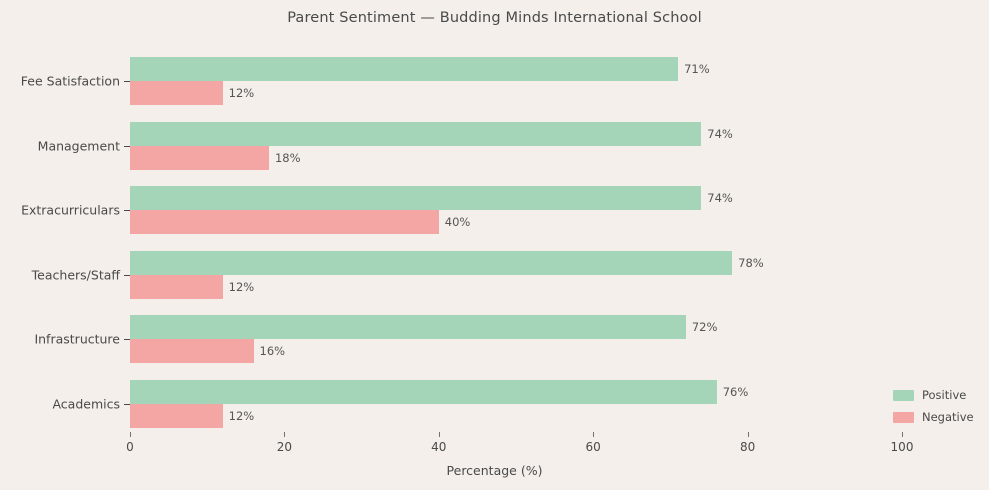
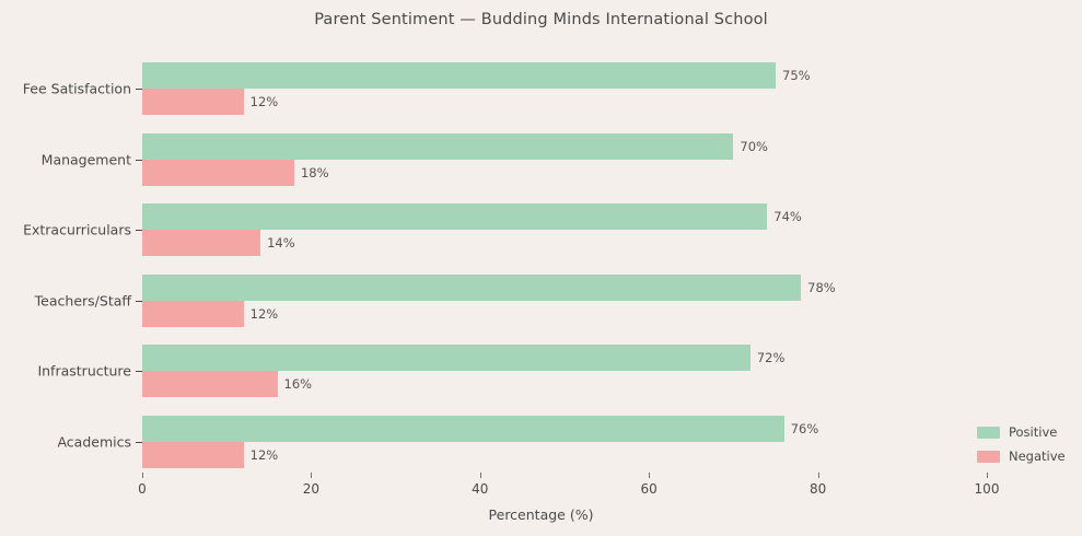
Positive/Fee Satisfaction: 71% -> 75%
Positive/Management: 74% -> 70%
Negative/Extracurriculars: 40% -> 14%
